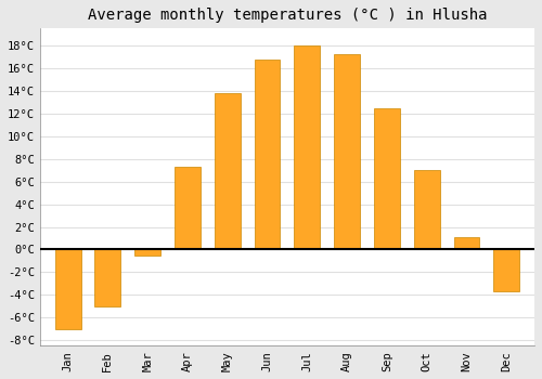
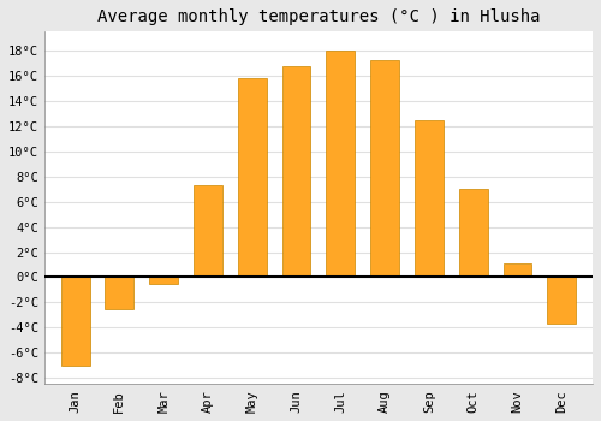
Feb: -5.0°C -> -2.5°C
May: 13.8°C -> 15.8°C
